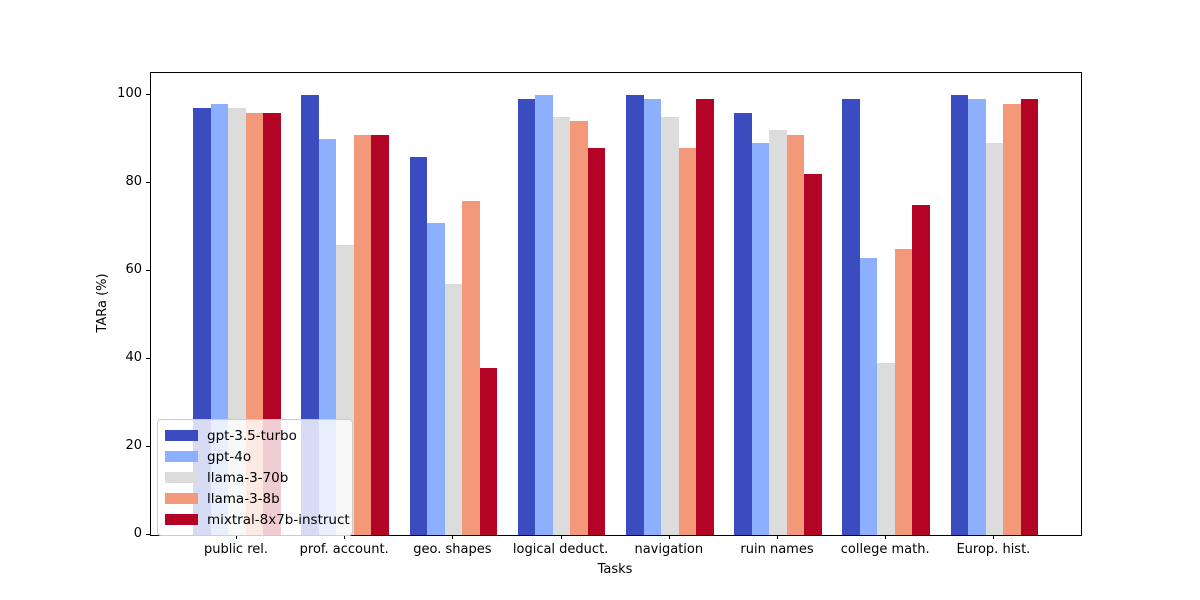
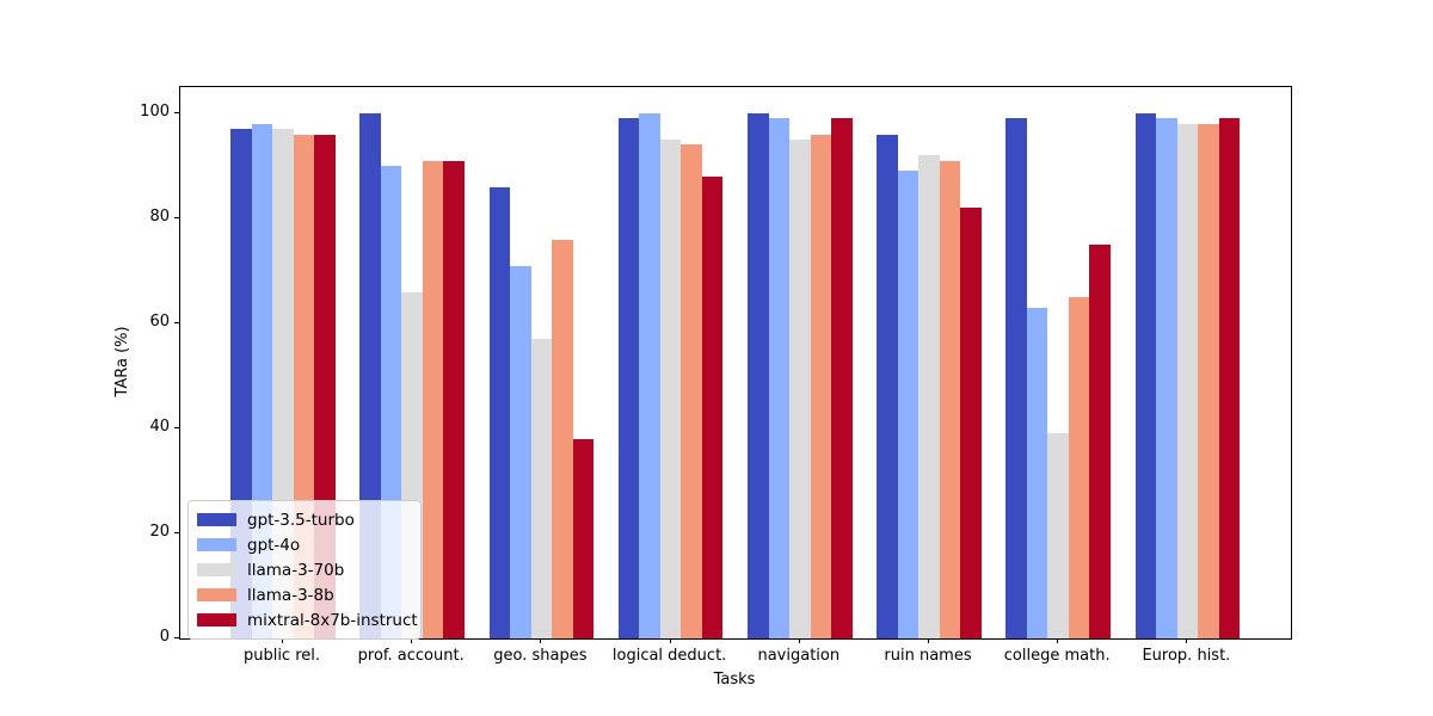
llama-3-8b/navigation: 88 -> 96
llama-3-70b/Europ. hist.: 89 -> 98
